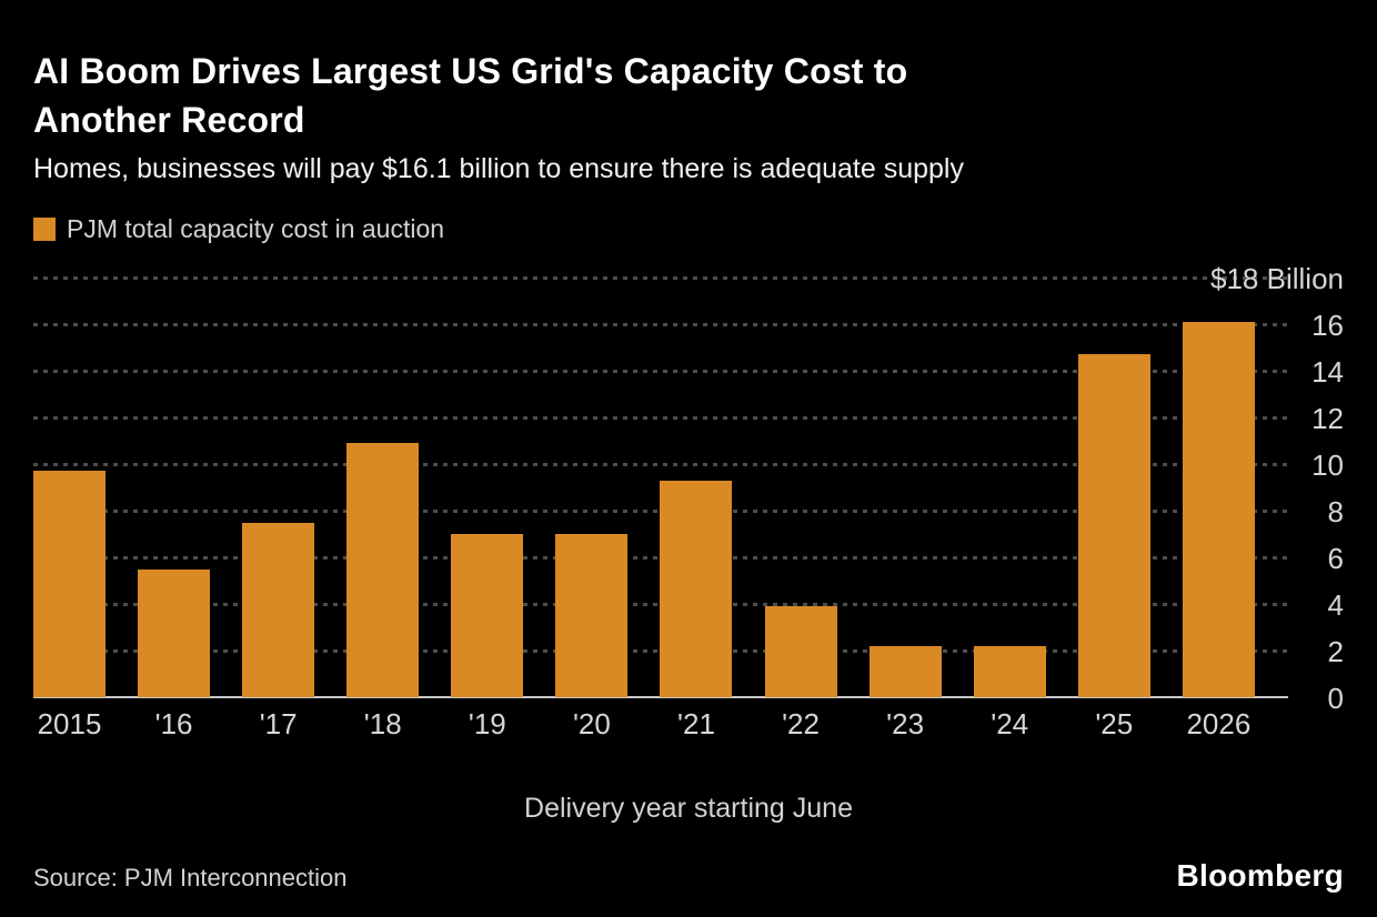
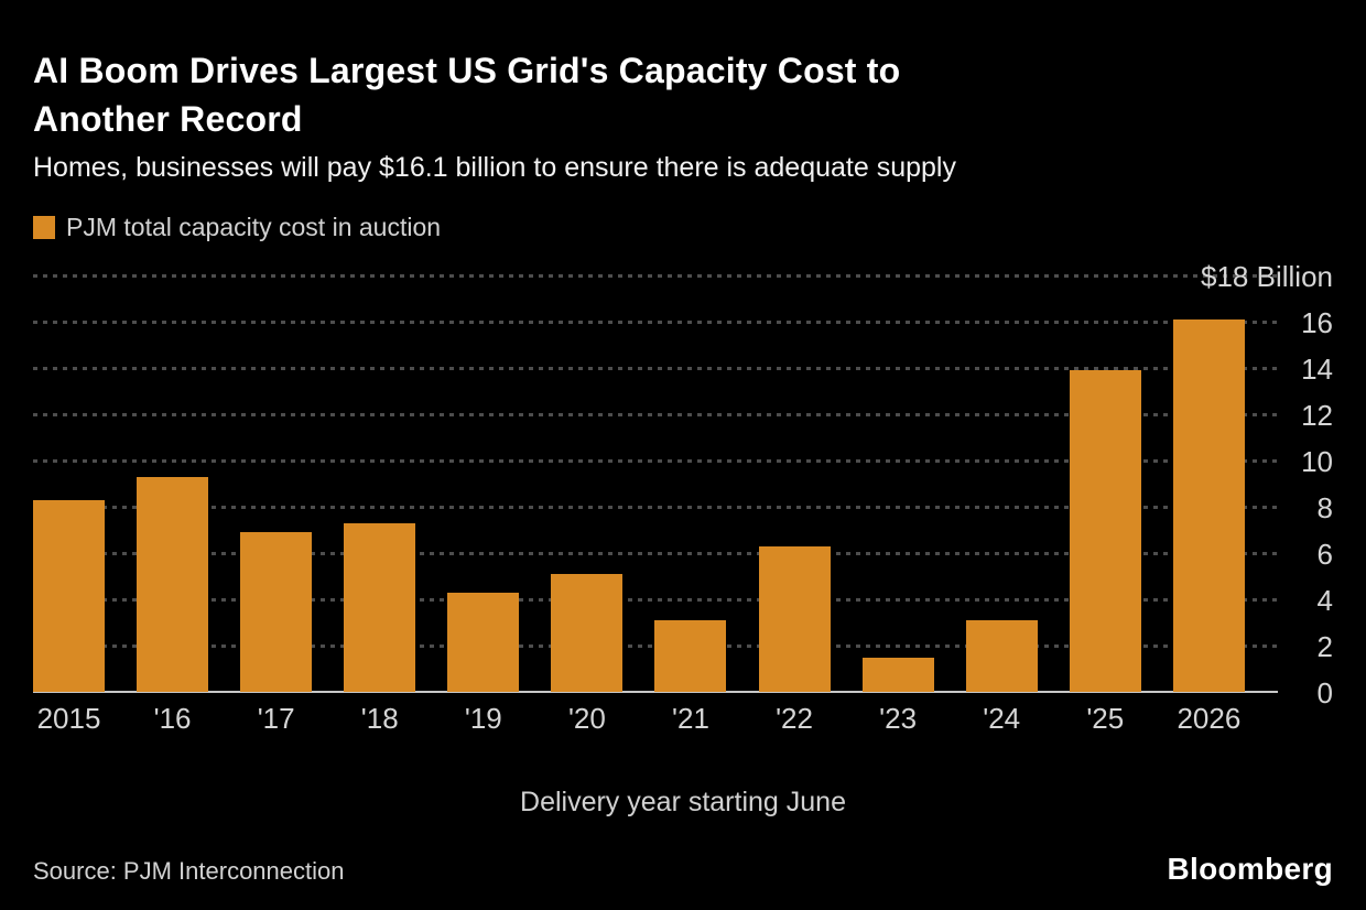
2015: 9.7 -> 8.3
'16: 5.5 -> 9.3
'17: 7.5 -> 6.9
'18: 10.9 -> 7.3
'19: 7.0 -> 4.3
'20: 7.0 -> 5.1
'21: 9.3 -> 3.1
'22: 3.9 -> 6.3
'23: 2.2 -> 1.5
'24: 2.2 -> 3.1
'25: 14.7 -> 13.9
